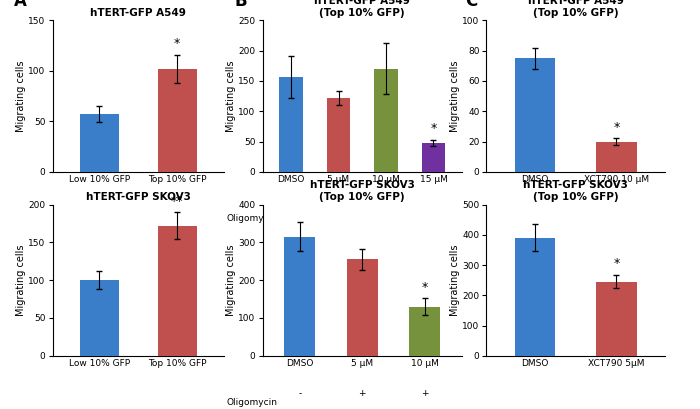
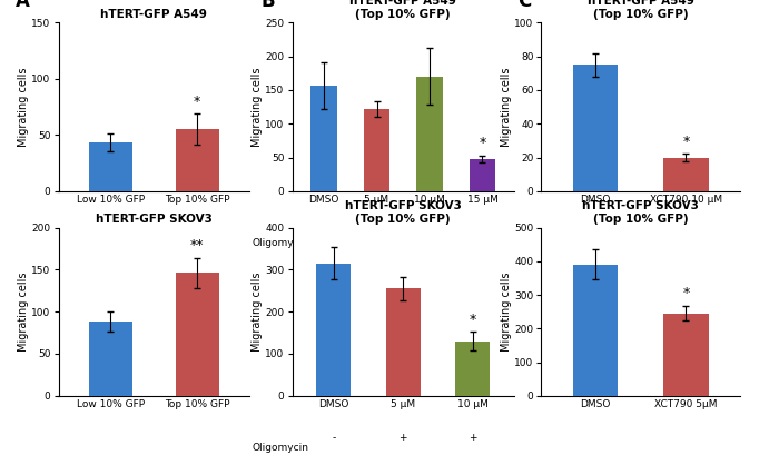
hTERT-GFP A549/Low 10% GFP: 57 -> 43
hTERT-GFP A549/Top 10% GFP: 102 -> 55
hTERT-GFP SKOV3/Low 10% GFP: 100 -> 88
hTERT-GFP SKOV3/Top 10% GFP: 172 -> 146
